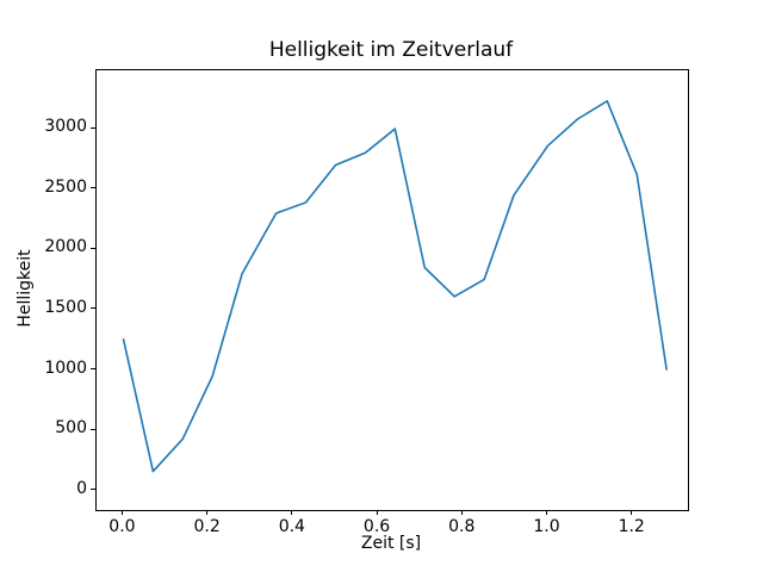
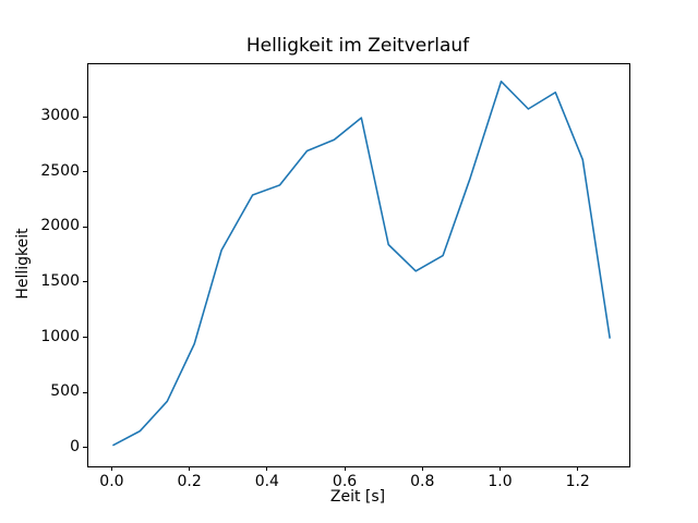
0.0: 1260 -> 30
1.0: 2860 -> 3330
